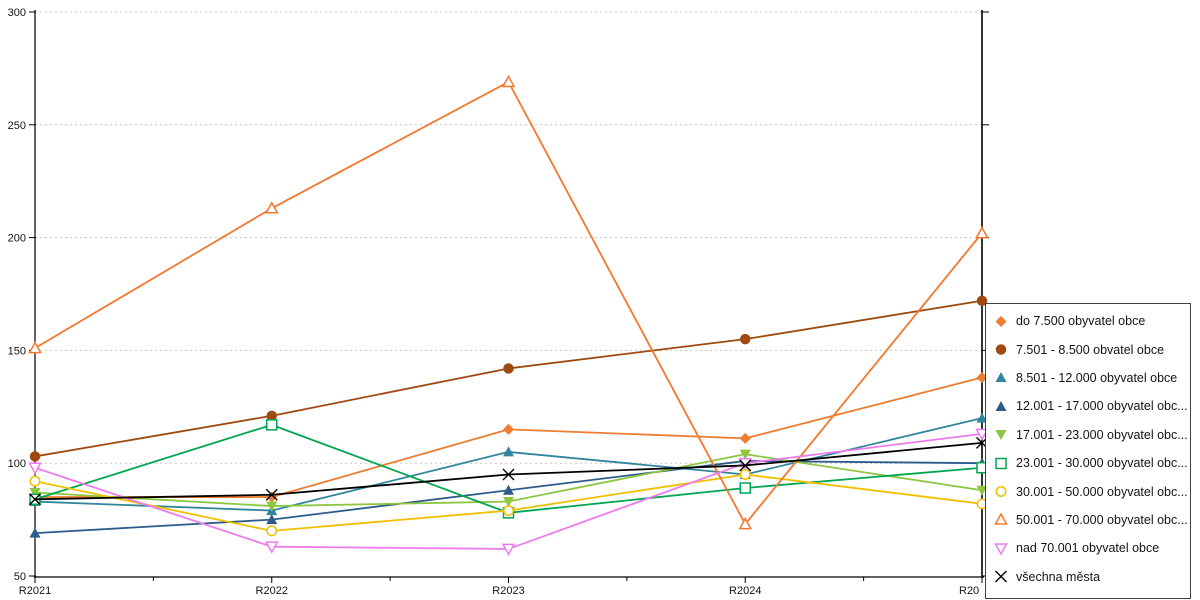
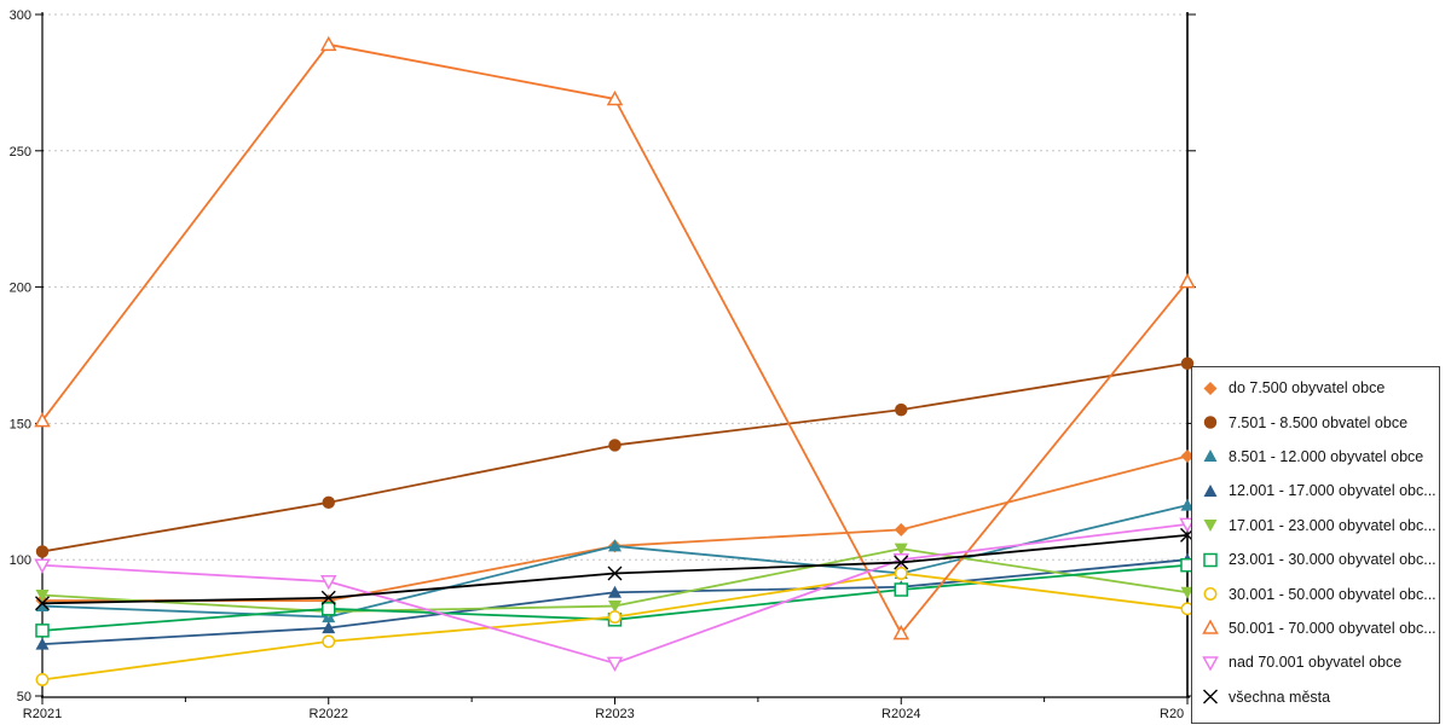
23.001 - 30.000 obyvatel obc.../R2021: 84 -> 74
30.001 - 50.000 obyvatel obc.../R2021: 92 -> 56
23.001 - 30.000 obyvatel obc.../R2022: 117 -> 82
50.001 - 70.000 obyvatel obc.../R2022: 213 -> 289
nad 70.001 obyvatel obce/R2022: 63 -> 92
do 7.500 obyvatel obce/R2023: 115 -> 105
12.001 - 17.000 obyvatel obc.../R2024: 101 -> 90
